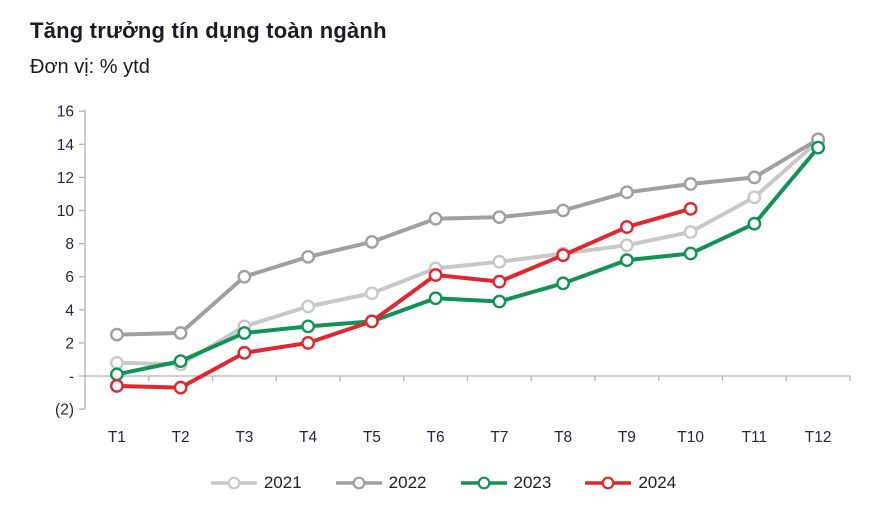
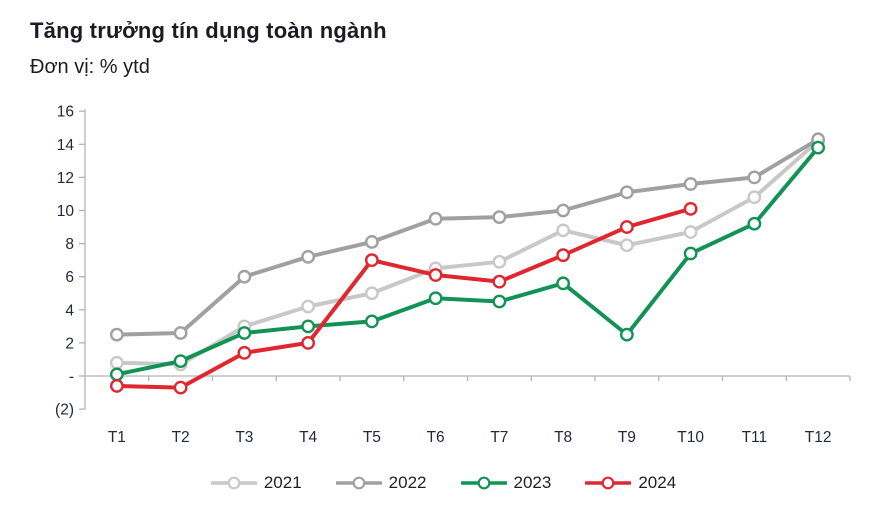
2024/T5: 3.3 -> 7.0
2021/T8: 7.4 -> 8.8
2023/T9: 7.0 -> 2.5
